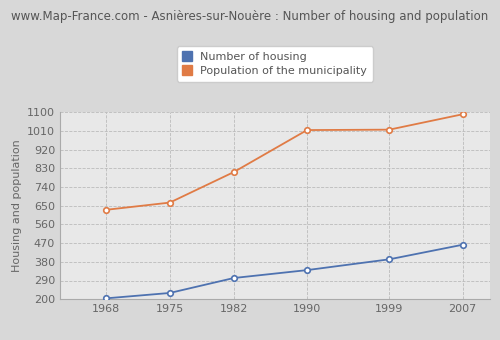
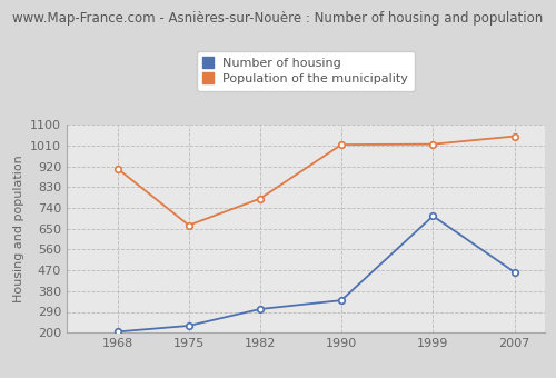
Population of the municipality/1968: 630 -> 910
Population of the municipality/1982: 812 -> 780
Number of housing/1999: 392 -> 705
Population of the municipality/2007: 1090 -> 1050
